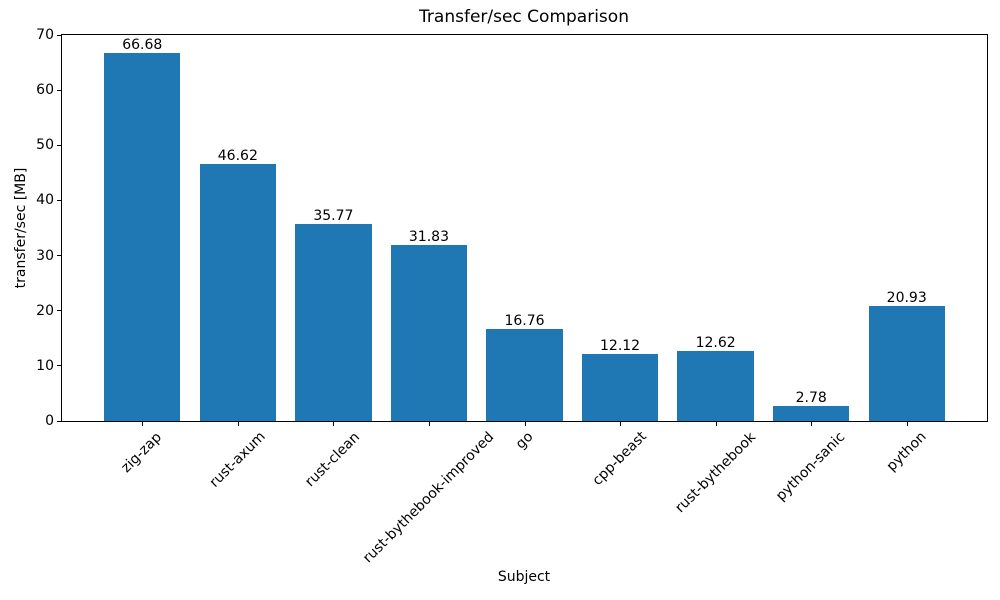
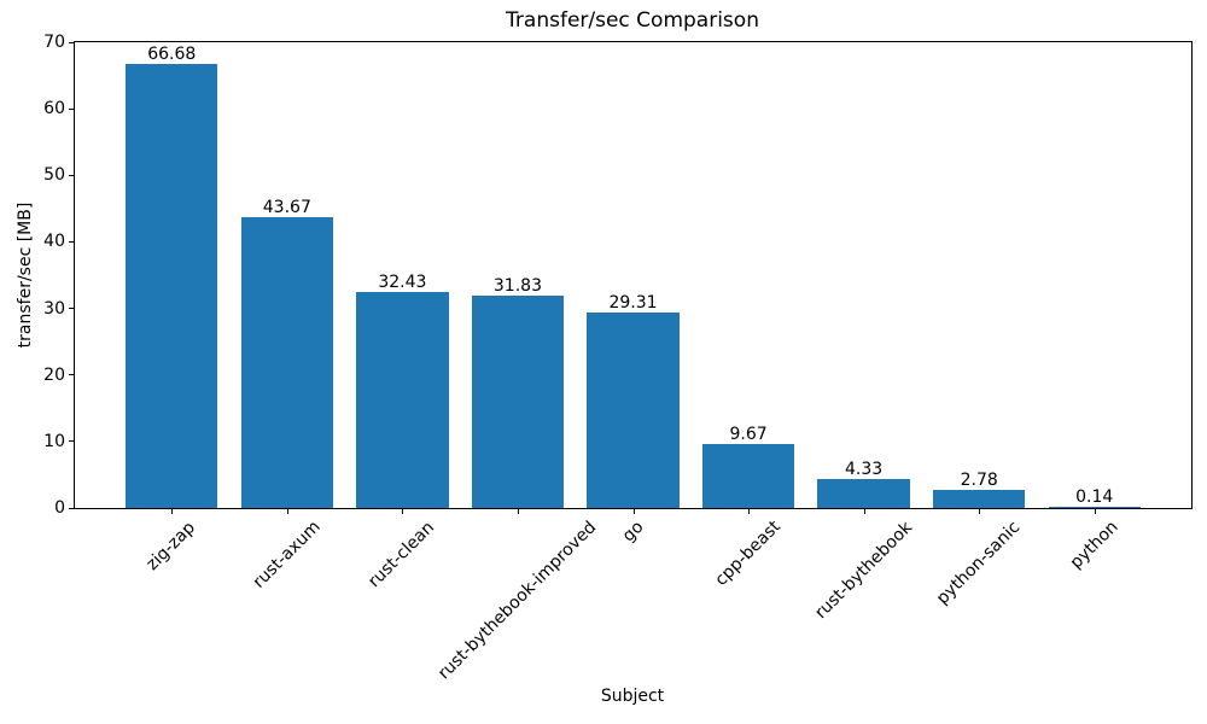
rust-axum: 46.62 -> 43.67
rust-clean: 35.77 -> 32.43
go: 16.76 -> 29.31
cpp-beast: 12.12 -> 9.67
rust-bythebook: 12.62 -> 4.33
python: 20.93 -> 0.14
